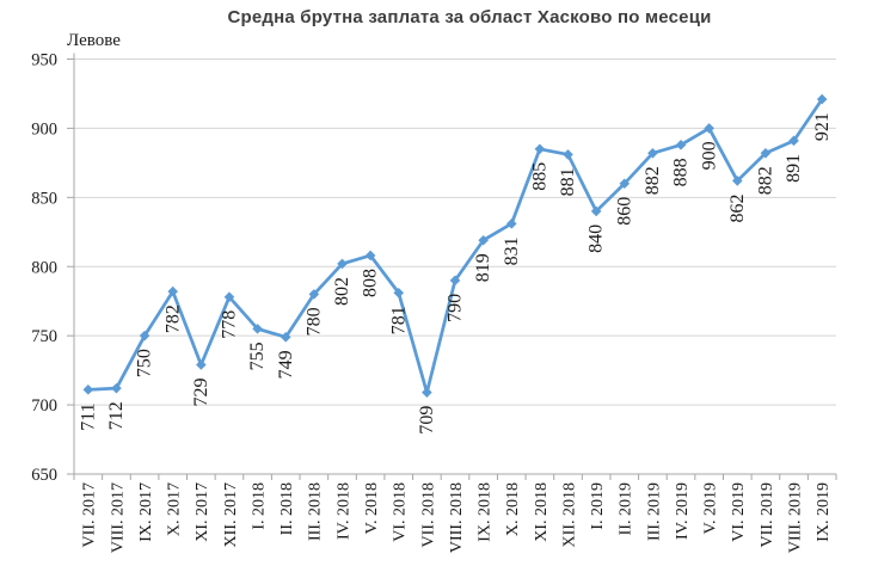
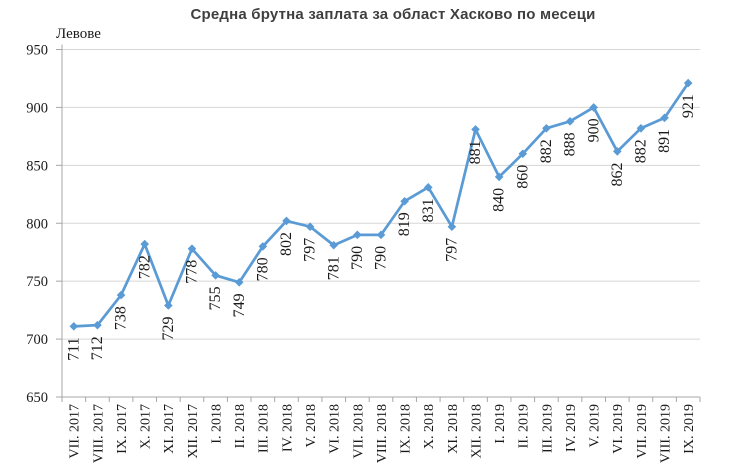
IX. 2017: 750 -> 738
V. 2018: 808 -> 797
VII. 2018: 709 -> 790
XI. 2018: 885 -> 797
